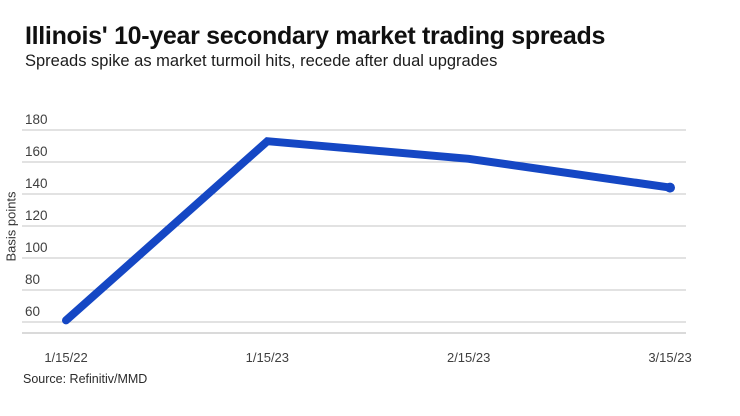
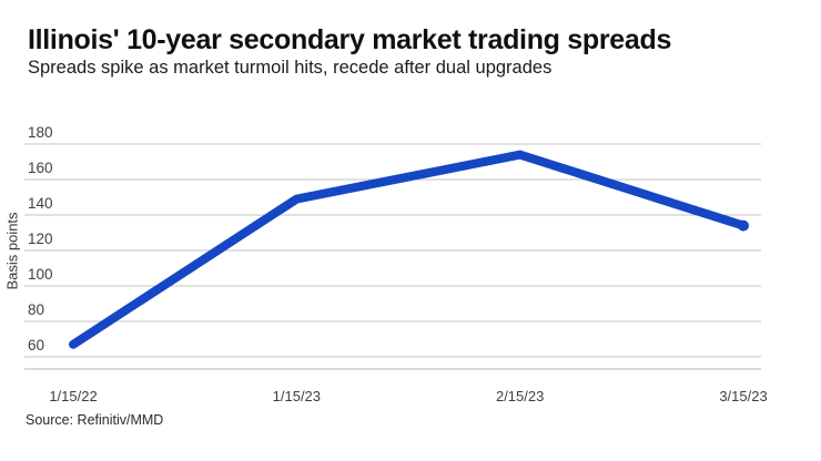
1/15/22: 61 -> 67
1/15/23: 173 -> 149
2/15/23: 162 -> 174
3/15/23: 144 -> 134
